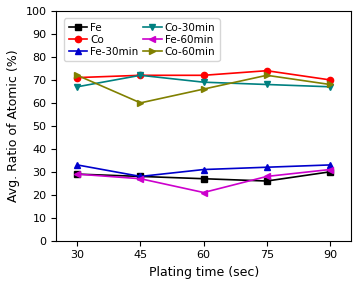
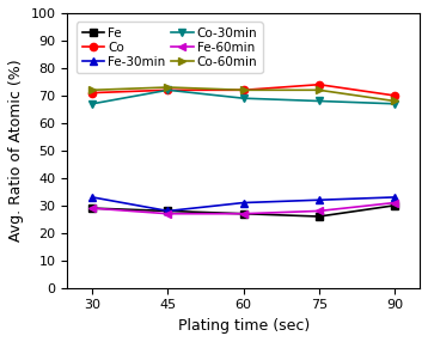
Co-60min/45: 60 -> 73
Fe-60min/60: 21 -> 27
Co-60min/60: 66 -> 72
